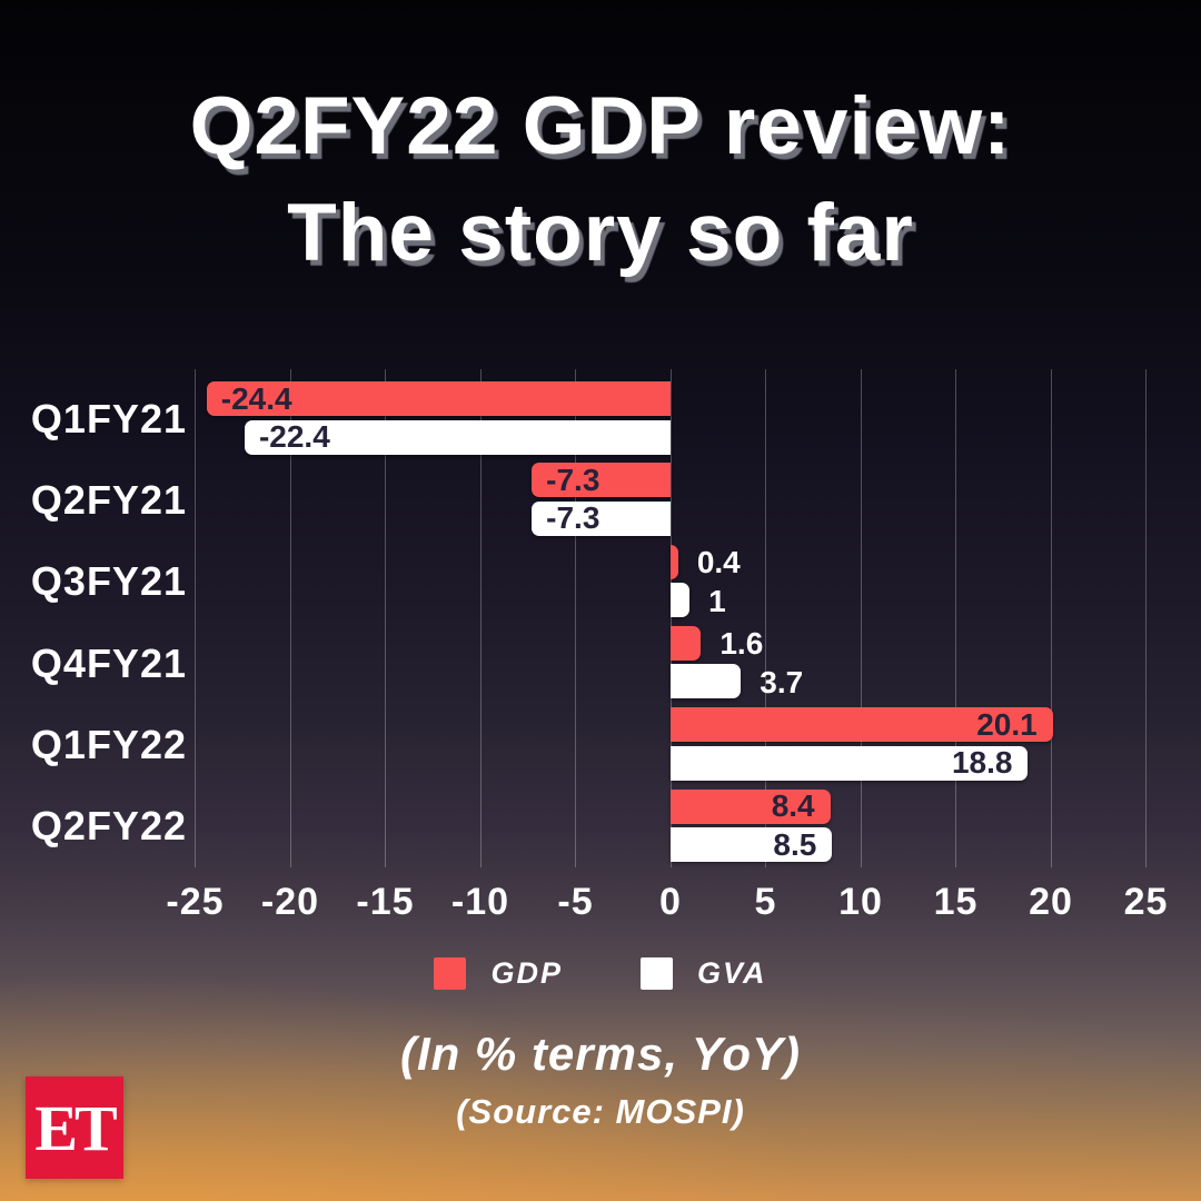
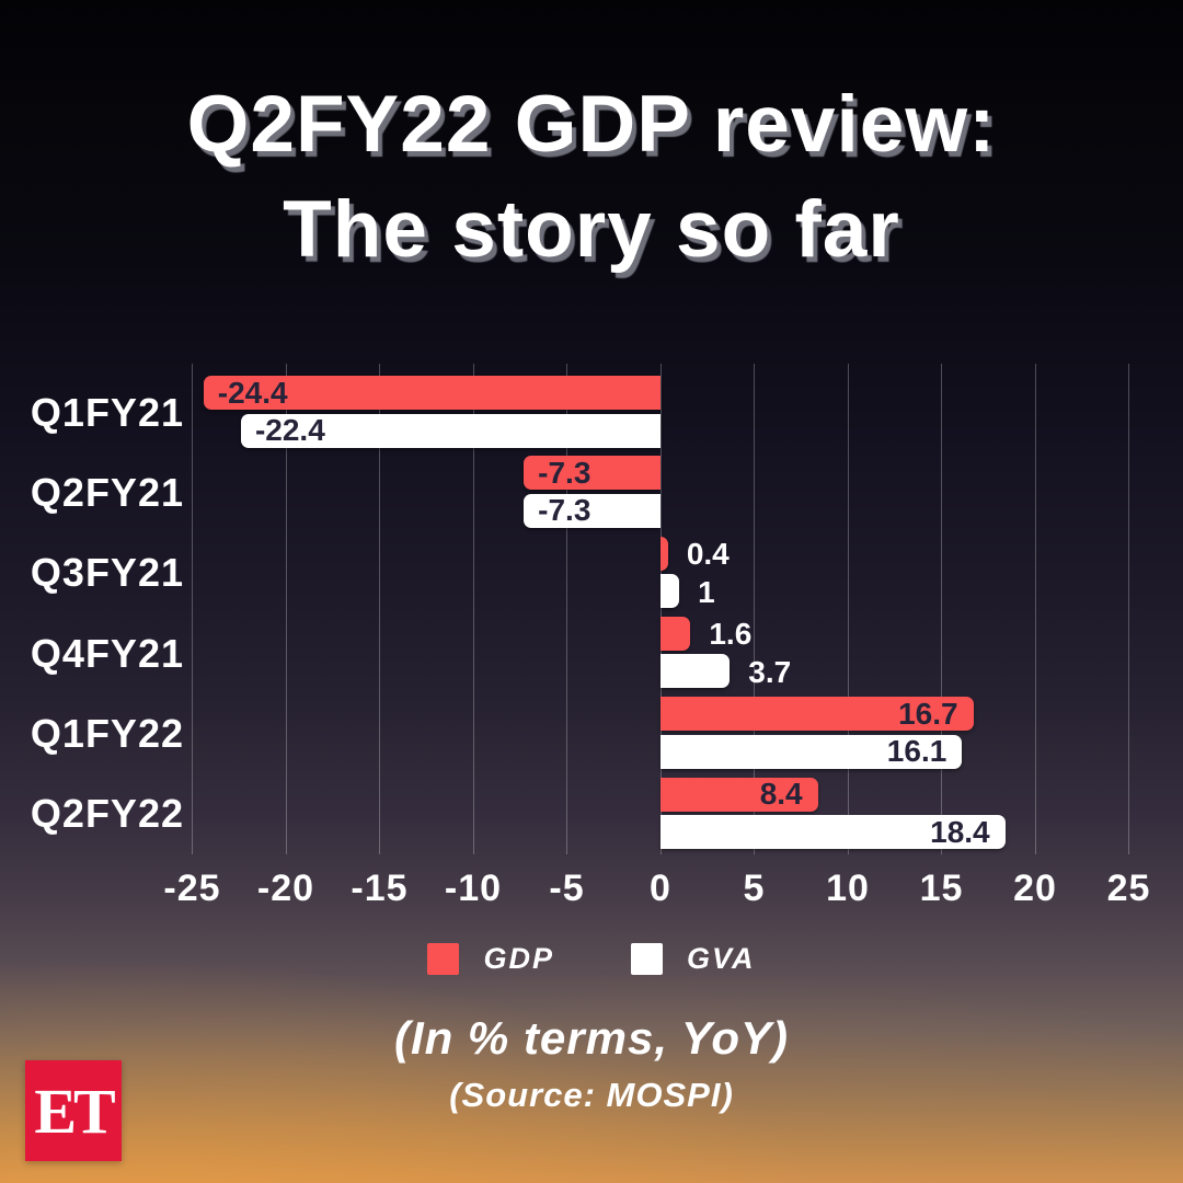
GDP/Q1FY22: 20.1 -> 16.7
GVA/Q1FY22: 18.8 -> 16.1
GVA/Q2FY22: 8.5 -> 18.4
